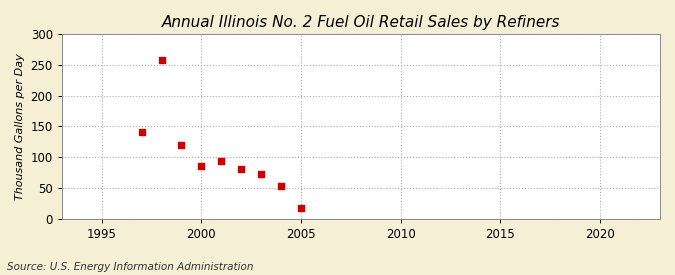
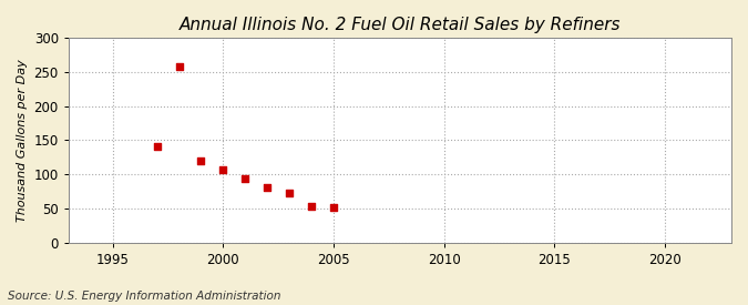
2000: 85 -> 106
2005: 17 -> 52
